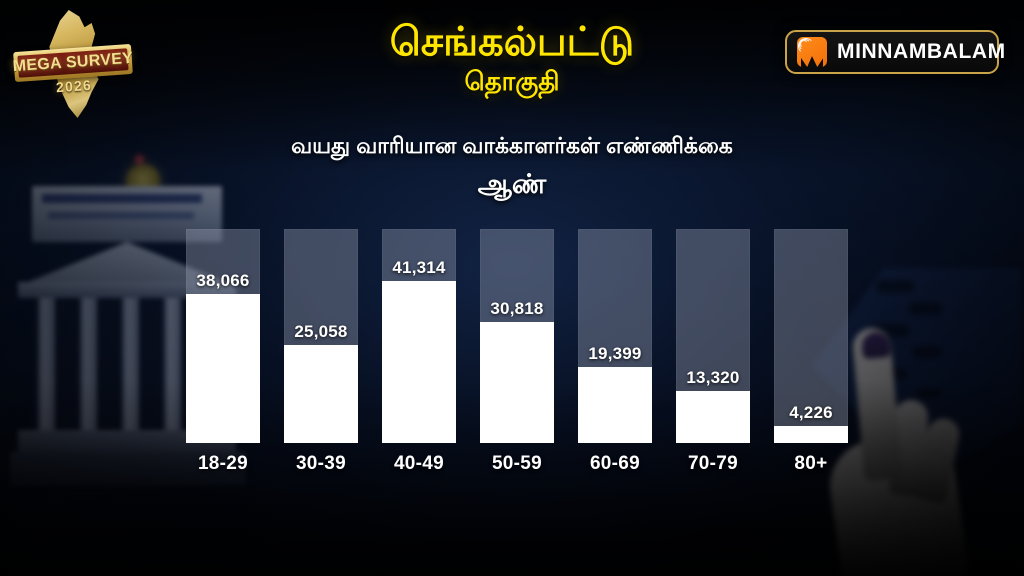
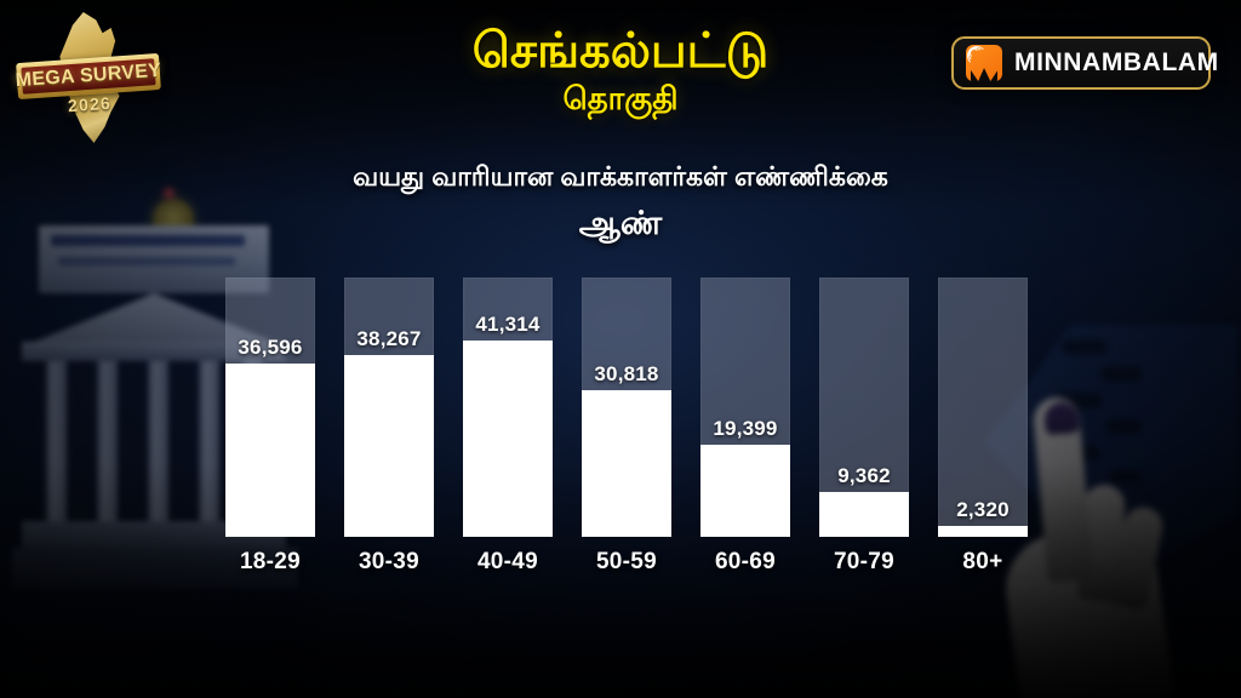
18-29: 38,066 -> 36,596
30-39: 25,058 -> 38,267
70-79: 13,320 -> 9,362
80+: 4,226 -> 2,320
